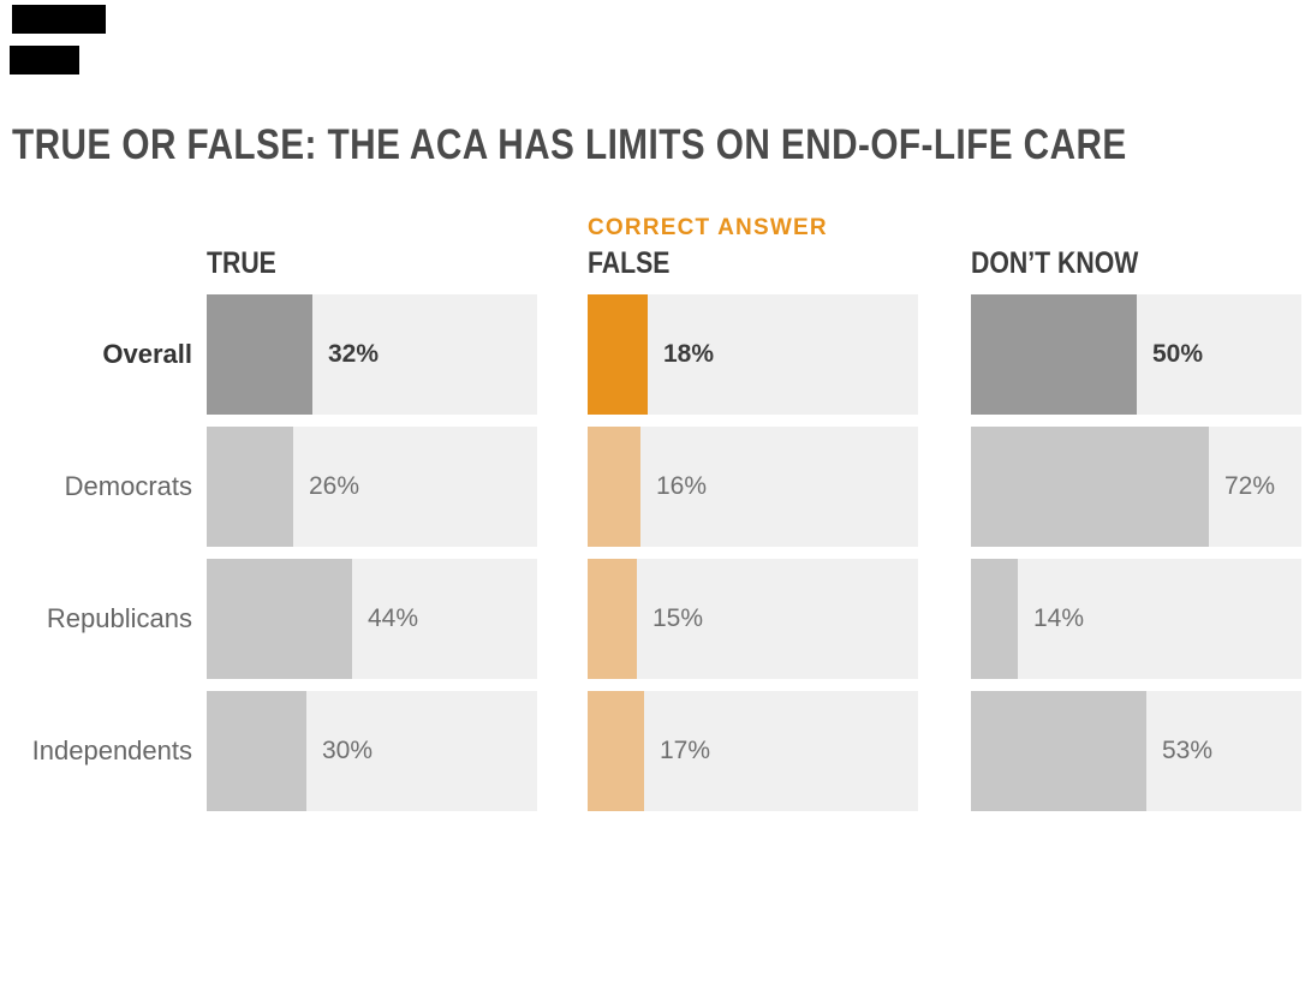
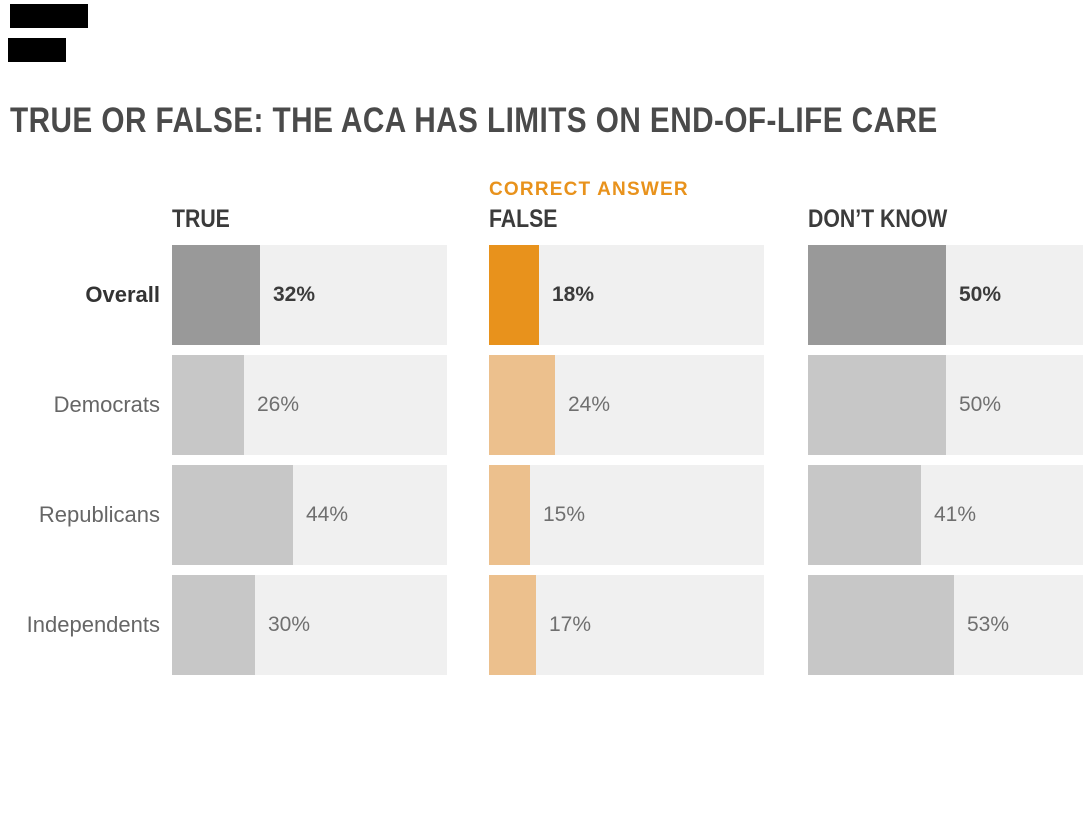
FALSE/Democrats: 16% -> 24%
DON’T KNOW/Democrats: 72% -> 50%
DON’T KNOW/Republicans: 14% -> 41%
